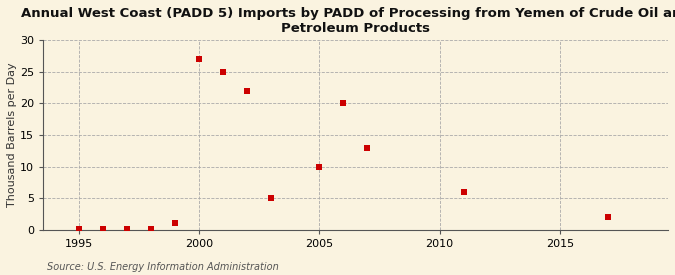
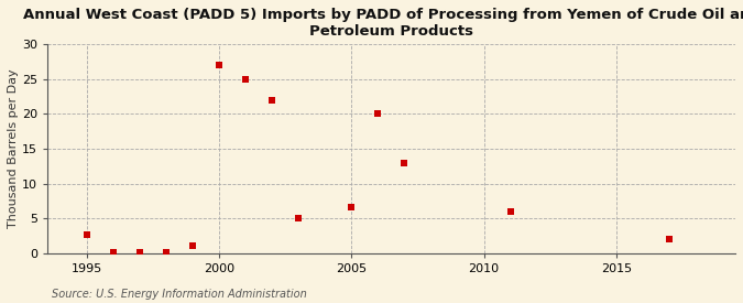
1995: 0.1 -> 2.6
2005: 10.0 -> 6.6
